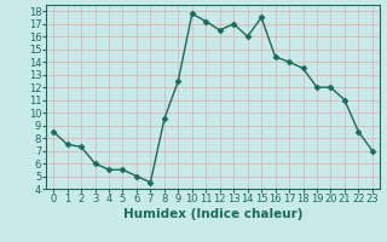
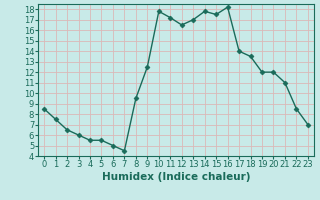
2: 7.3 -> 6.5
14: 16.0 -> 17.8
16: 14.4 -> 18.2
